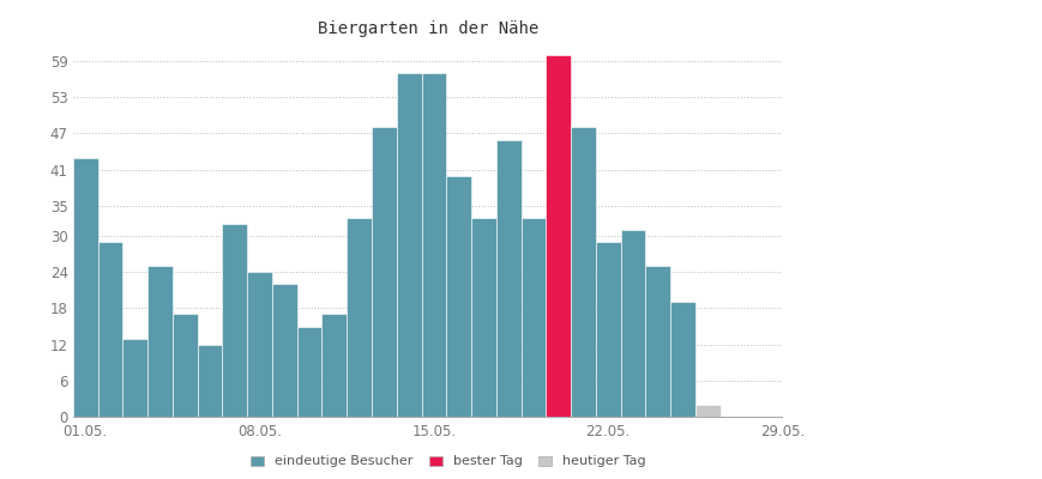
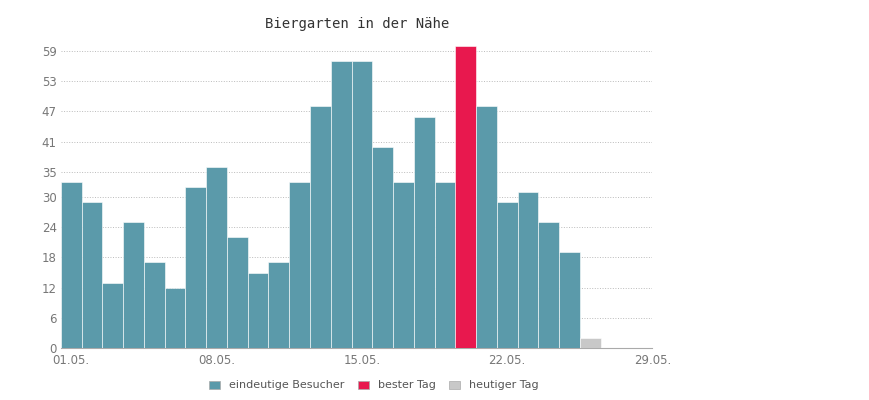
01.05.: 43 -> 33
08.05.: 24 -> 36
